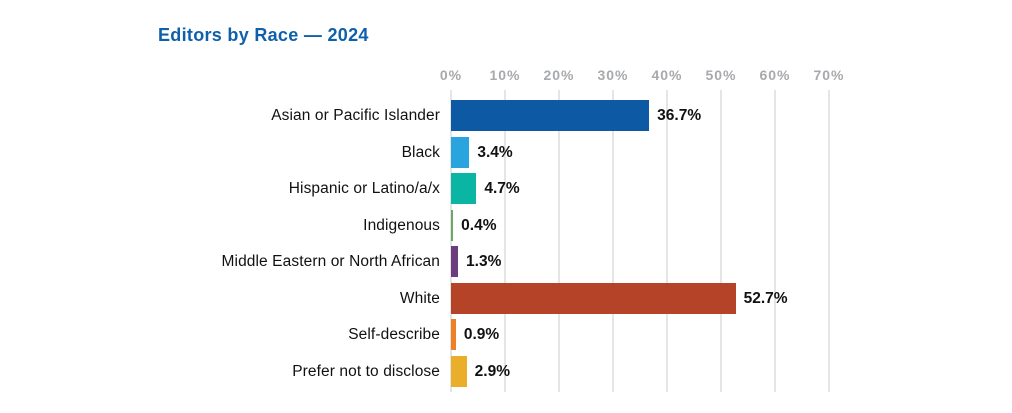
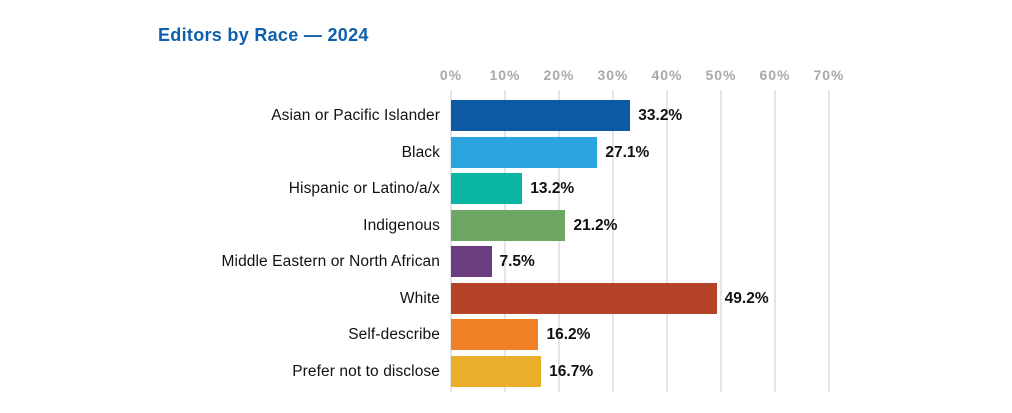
Asian or Pacific Islander: 36.7% -> 33.2%
Black: 3.4% -> 27.1%
Hispanic or Latino/a/x: 4.7% -> 13.2%
Indigenous: 0.4% -> 21.2%
Middle Eastern or North African: 1.3% -> 7.5%
White: 52.7% -> 49.2%
Self-describe: 0.9% -> 16.2%
Prefer not to disclose: 2.9% -> 16.7%
